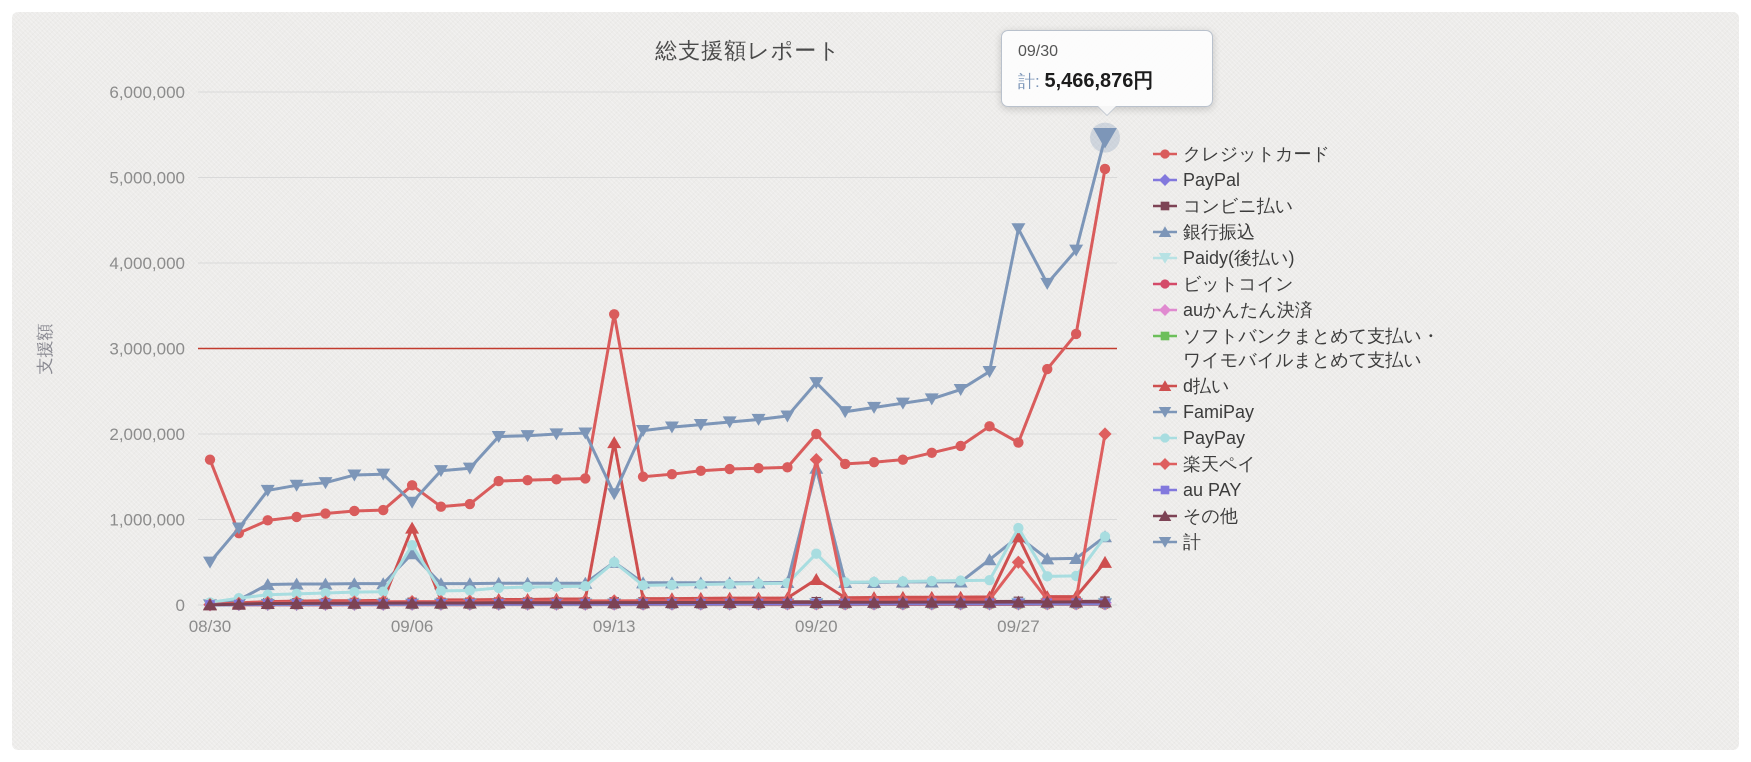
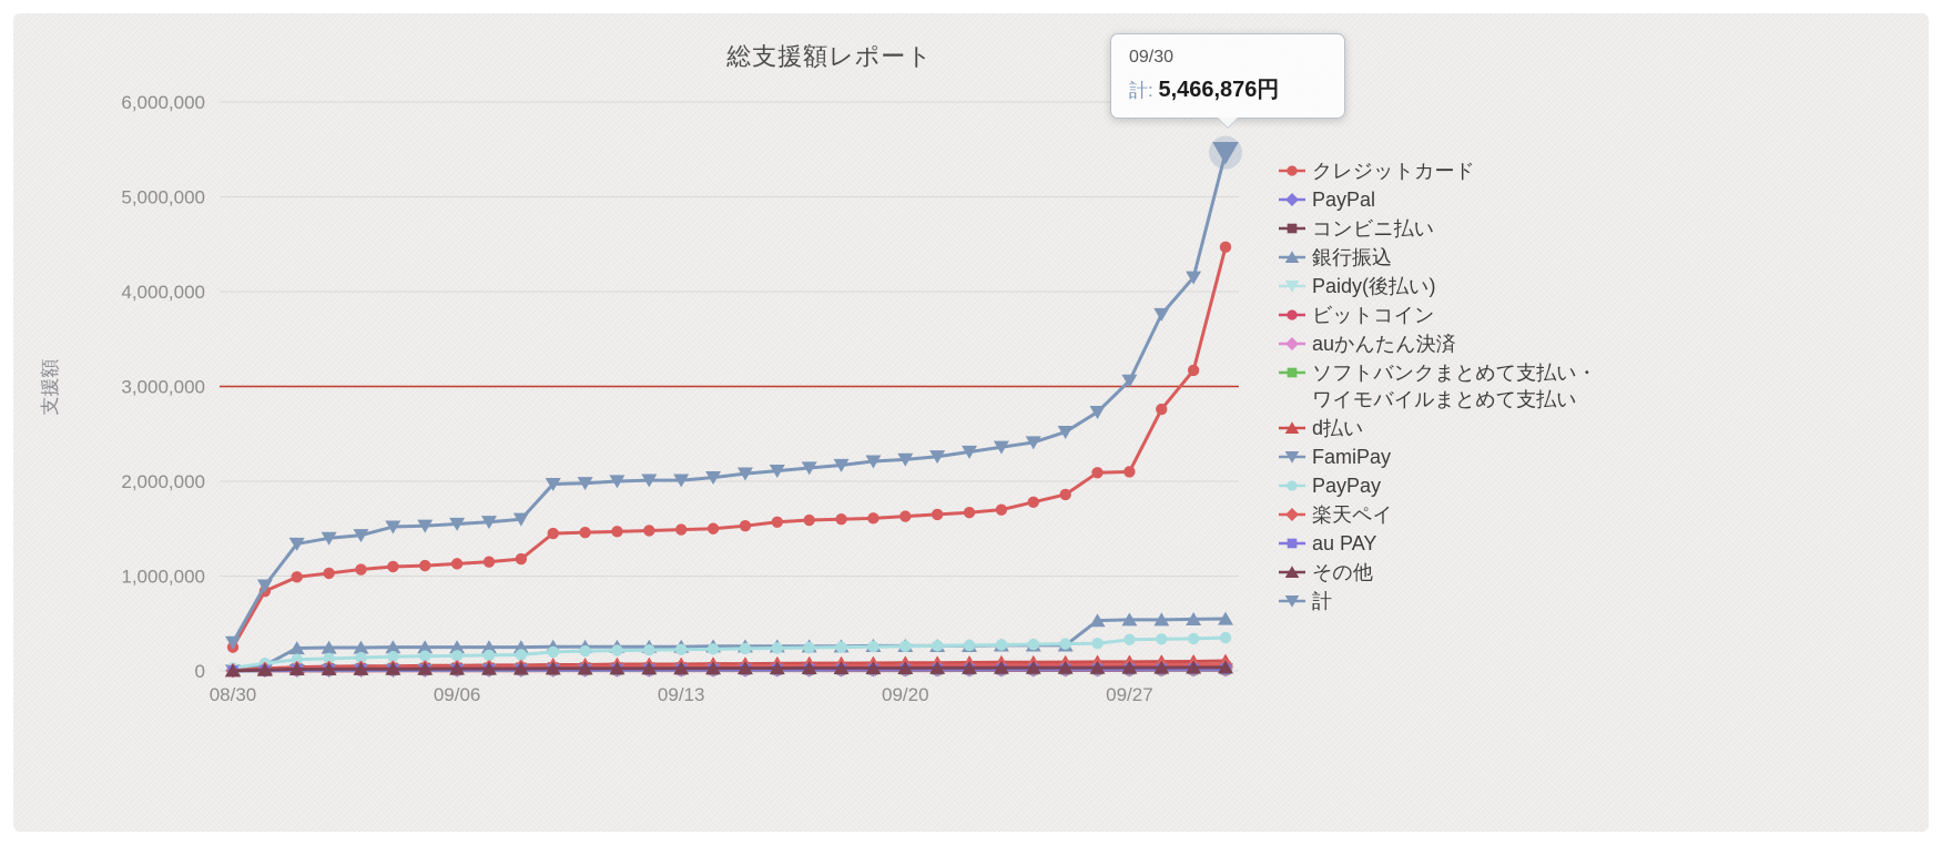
クレジットカード/08/30: 1700000 -> 200000
計/08/30: 500000 -> 300000
クレジットカード/09/06: 1400000 -> 1100000
銀行振込/09/06: 600000 -> 200000
d払い/09/06: 900000 -> 100000
PayPay/09/06: 700000 -> 200000
計/09/06: 1200000 -> 1600000
クレジットカード/09/13: 3400000 -> 1500000
銀行振込/09/13: 500000 -> 300000
d払い/09/13: 1900000 -> 100000
PayPay/09/13: 500000 -> 200000
計/09/13: 1300000 -> 2000000
クレジットカード/09/20: 2000000 -> 1600000
銀行振込/09/20: 1600000 -> 300000
d払い/09/20: 300000 -> 100000
PayPay/09/20: 600000 -> 300000
楽天ペイ/09/20: 1700000 -> 100000
計/09/20: 2600000 -> 2200000
クレジットカード/09/27: 1900000 -> 2100000
銀行振込/09/27: 800000 -> 500000
d払い/09/27: 800000 -> 100000
PayPay/09/27: 900000 -> 300000
楽天ペイ/09/27: 500000 -> 100000
計/09/27: 4400000 -> 3100000
クレジットカード/09/30: 5100000 -> 4500000
銀行振込/09/30: 800000 -> 600000
d払い/09/30: 500000 -> 100000
PayPay/09/30: 800000 -> 400000
楽天ペイ/09/30: 2000000 -> 100000
